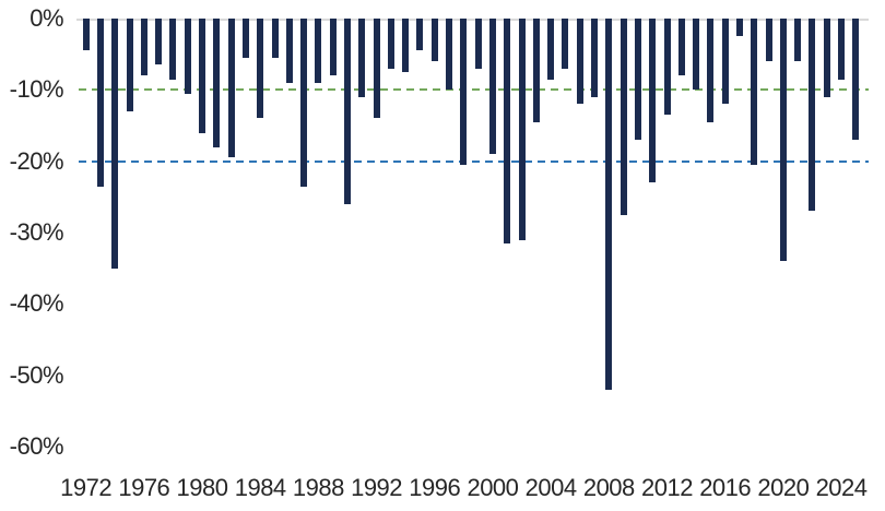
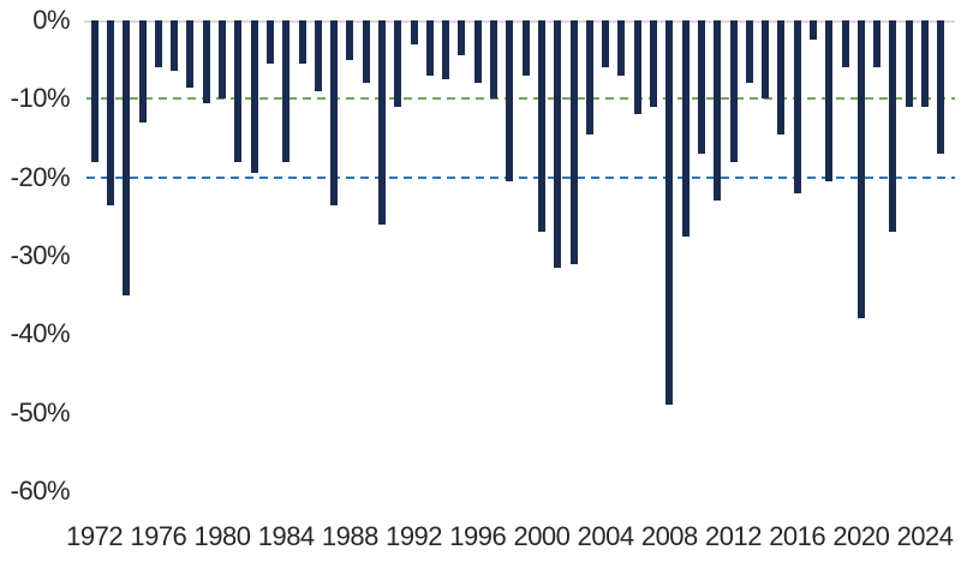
1972: -4% -> -18%
1976: -8% -> -6%
1980: -16% -> -10%
1984: -14% -> -18%
1988: -9% -> -5%
1992: -14% -> -3%
1996: -6% -> -8%
2000: -19% -> -27%
2004: -8% -> -6%
2008: -52% -> -49%
2012: -14% -> -18%
2016: -12% -> -22%
2020: -34% -> -38%
2024: -8% -> -11%
